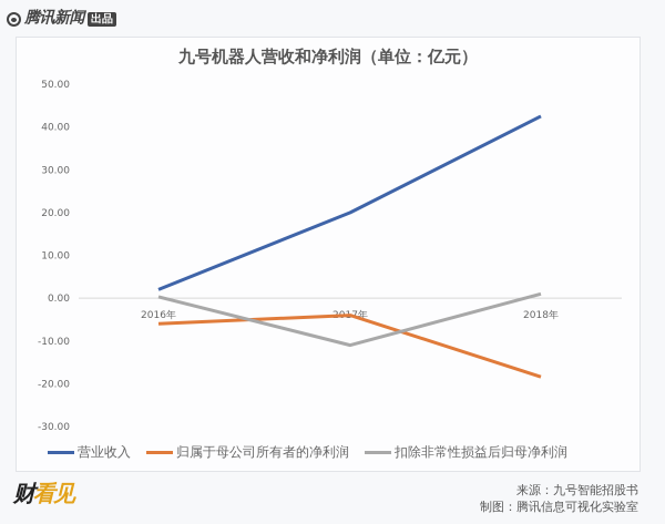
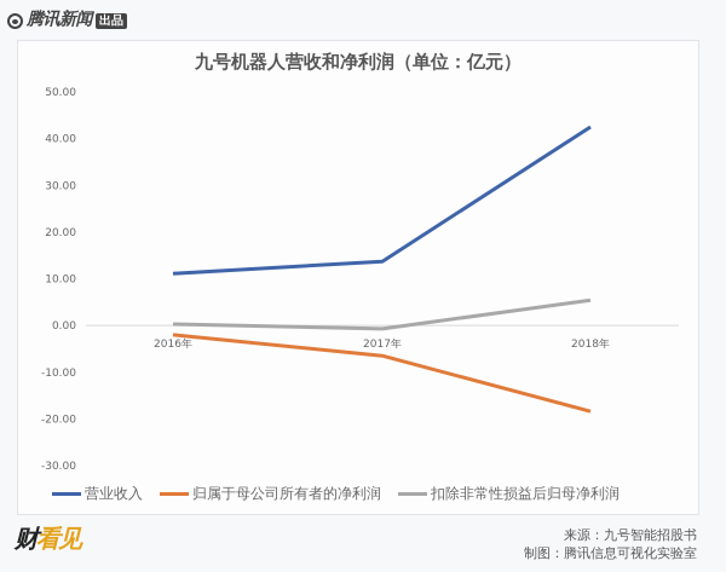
营业收入/2016年: 2 -> 11
归属于母公司所有者的净利润/2016年: -6 -> -2
营业收入/2017年: 20 -> 14
归属于母公司所有者的净利润/2017年: -4 -> -6
扣除非常性损益后归母净利润/2017年: -11 -> -1
扣除非常性损益后归母净利润/2018年: 1 -> 5
